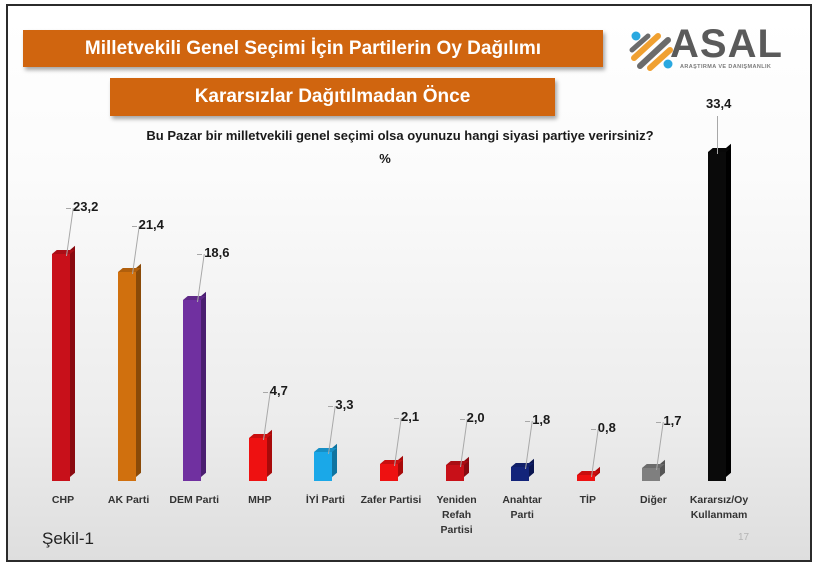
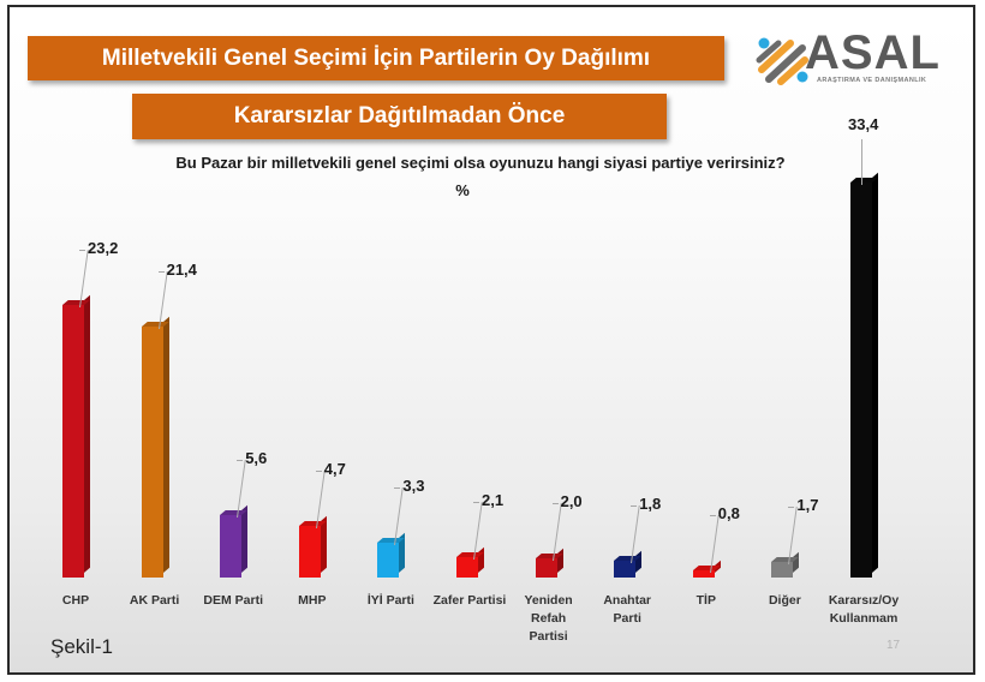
DEM Parti: 18,6 -> 5,6
